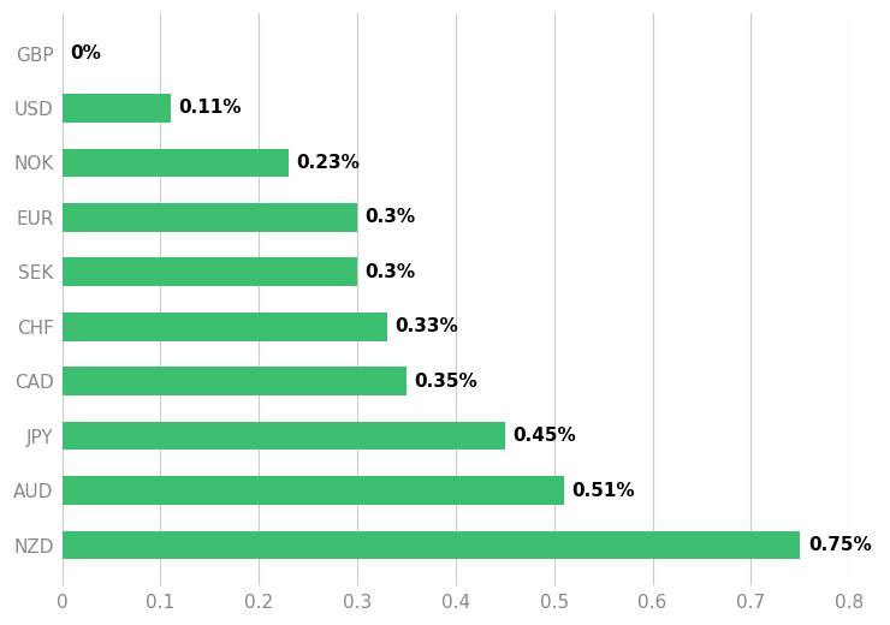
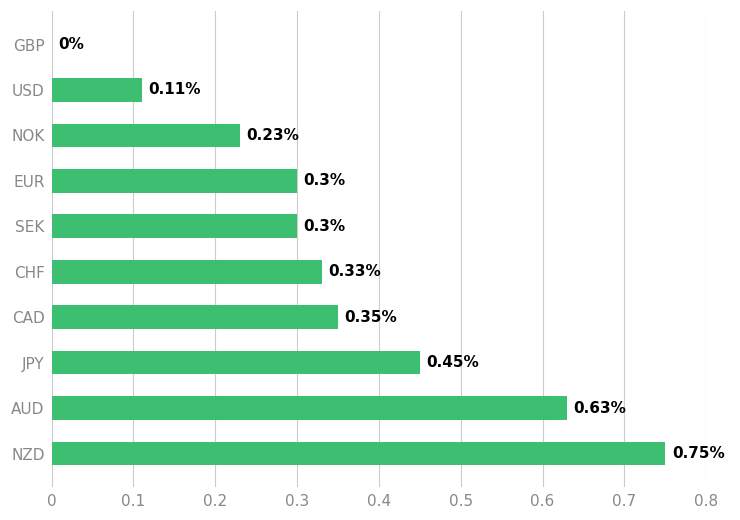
AUD: 0.51% -> 0.63%
